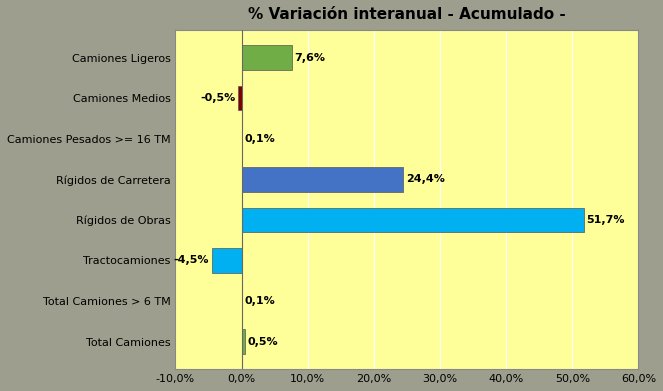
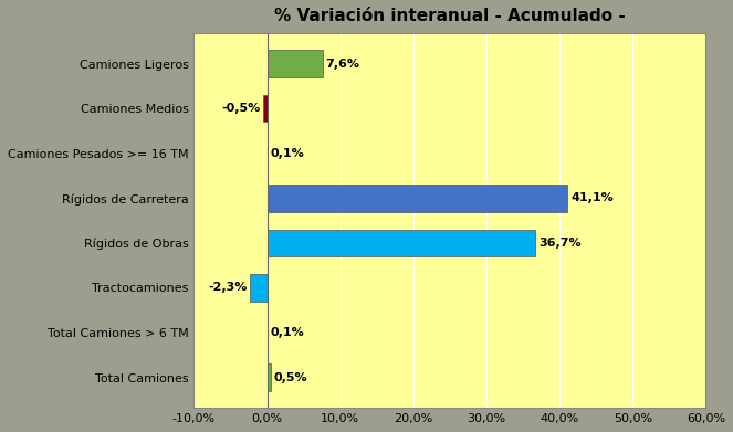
Rígidos de Carretera: 24,4% -> 41,1%
Rígidos de Obras: 51,7% -> 36,7%
Tractocamiones: -4,5% -> -2,3%
